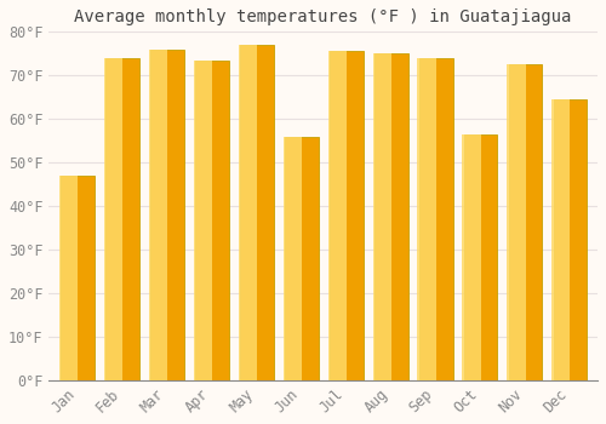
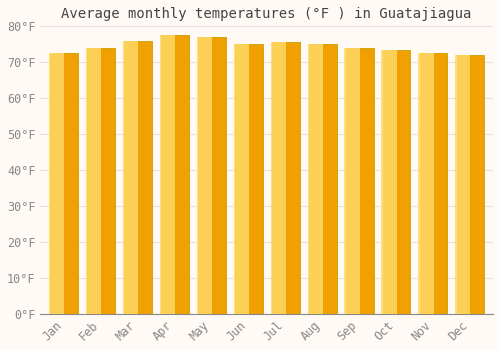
Jan: 47.0°F -> 72.5°F
Apr: 73.5°F -> 77.5°F
Jun: 56.0°F -> 75.0°F
Oct: 56.5°F -> 73.5°F
Dec: 64.5°F -> 72.0°F
